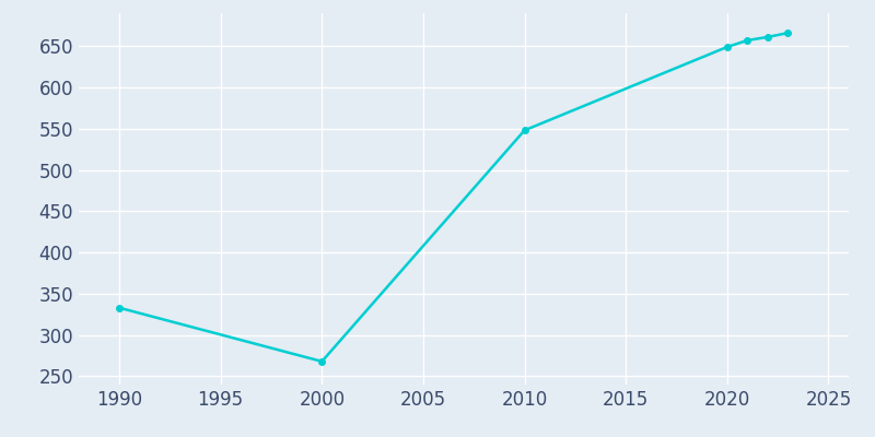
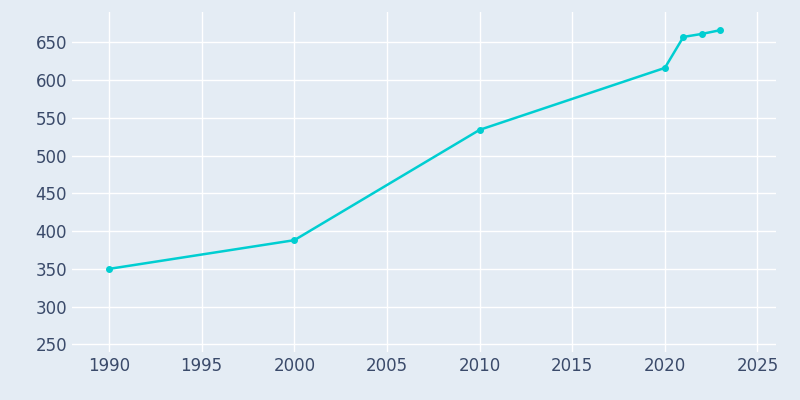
1990: 333 -> 350
2000: 268 -> 388
2010: 548 -> 534
2020: 649 -> 616
